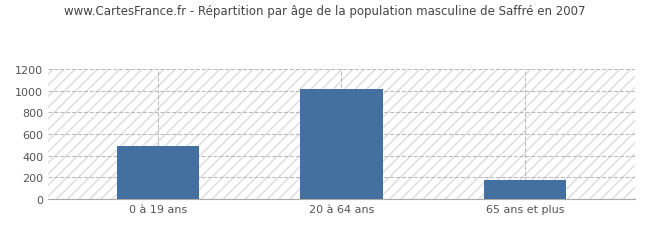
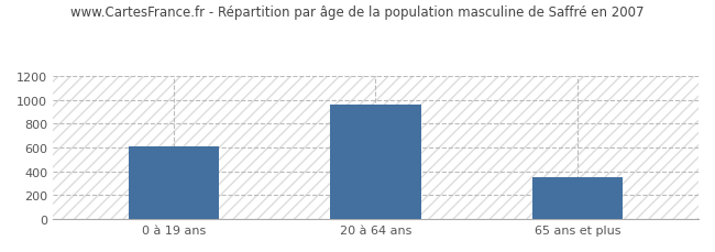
0 à 19 ans: 490 -> 610
20 à 64 ans: 1020 -> 960
65 ans et plus: 180 -> 350
